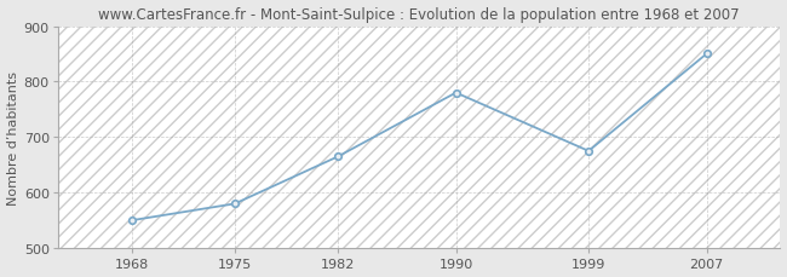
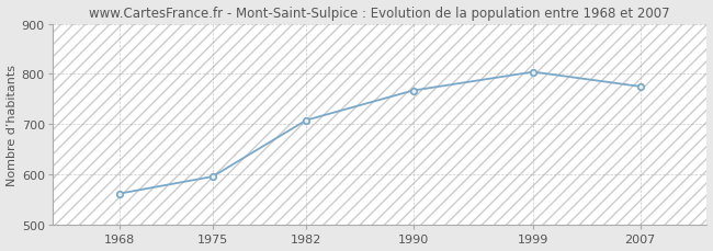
1968: 550 -> 562
1975: 580 -> 596
1982: 665 -> 708
1990: 780 -> 767
1999: 675 -> 804
2007: 850 -> 775
